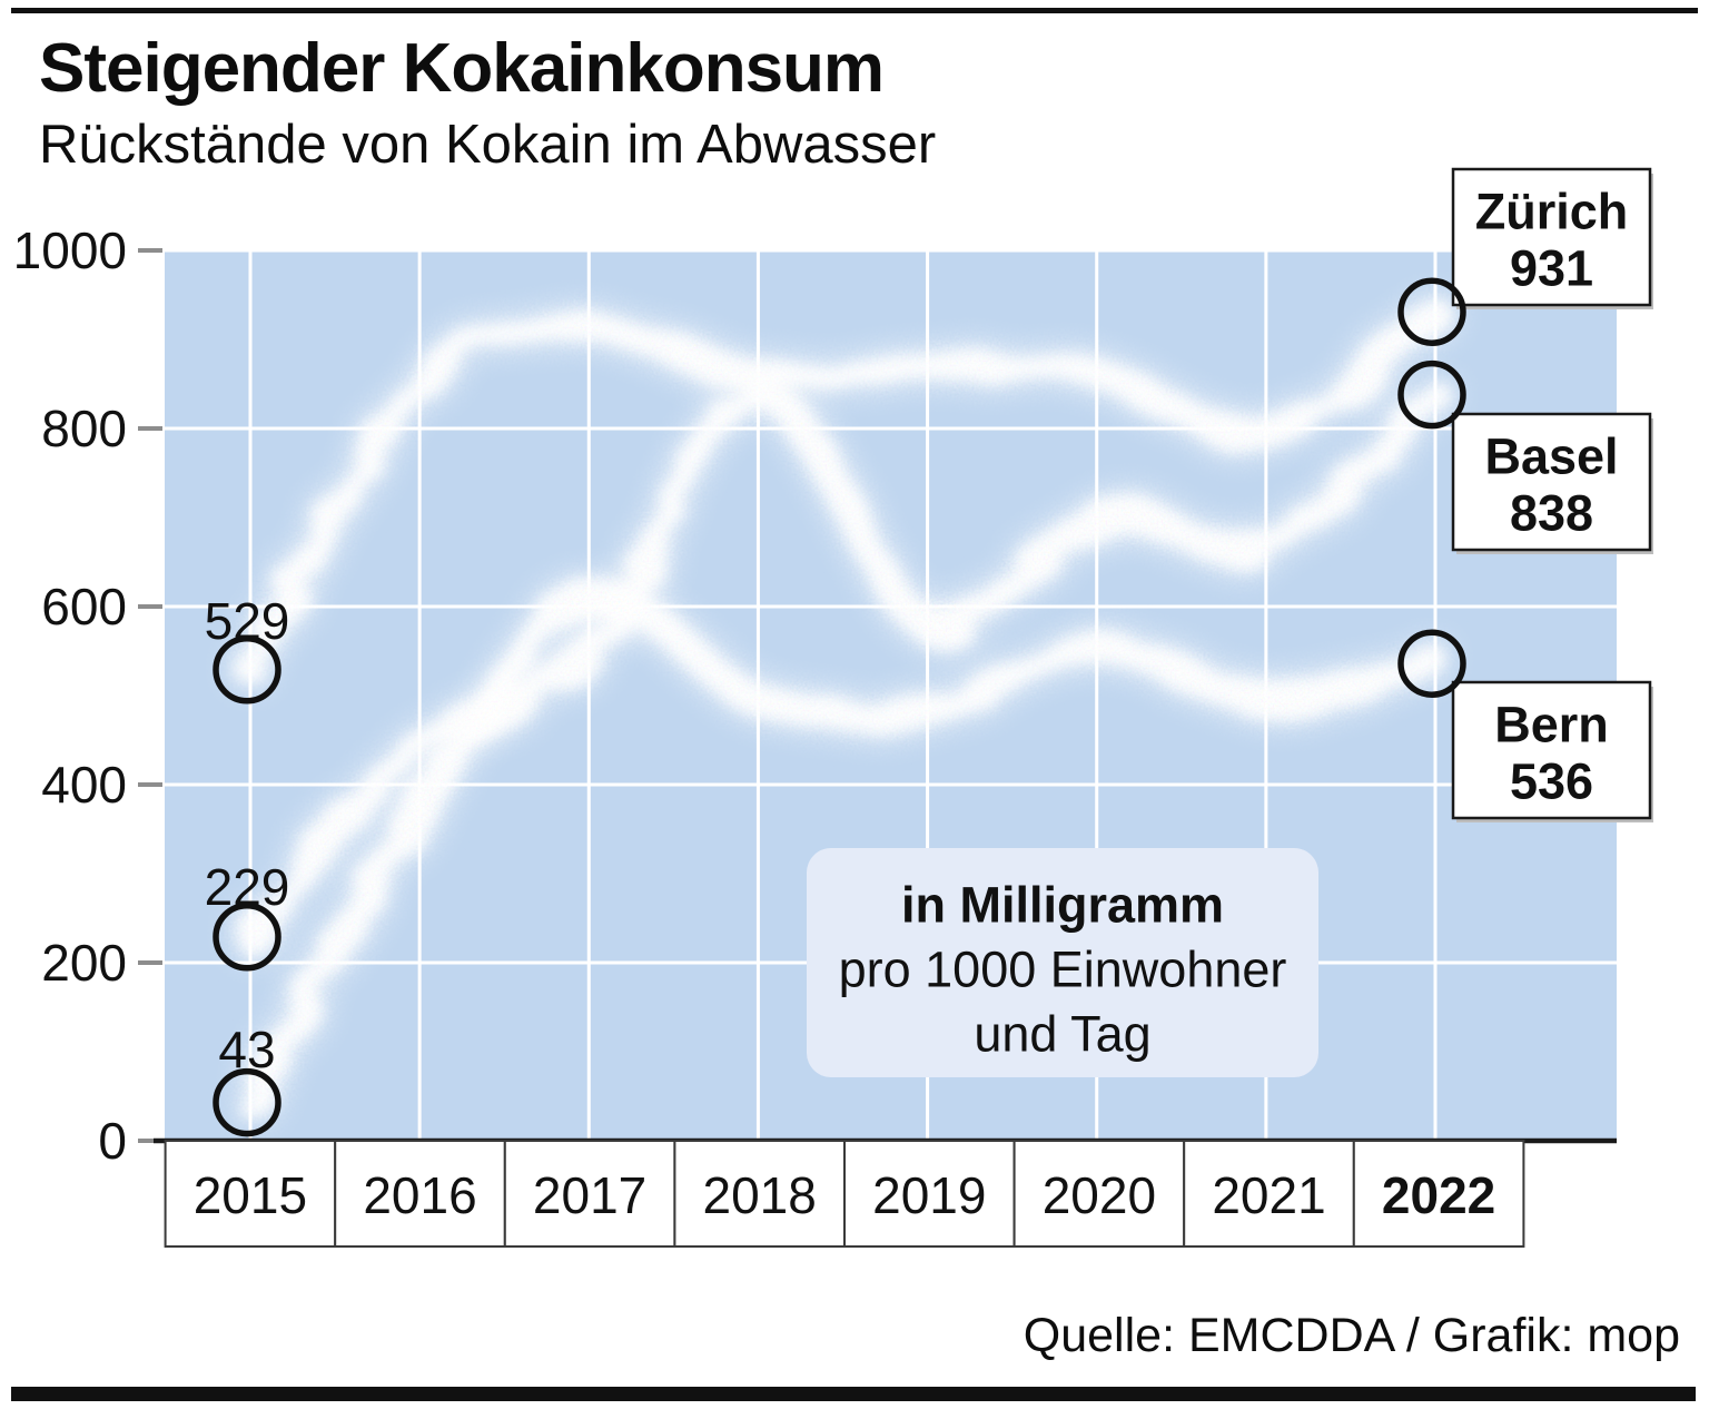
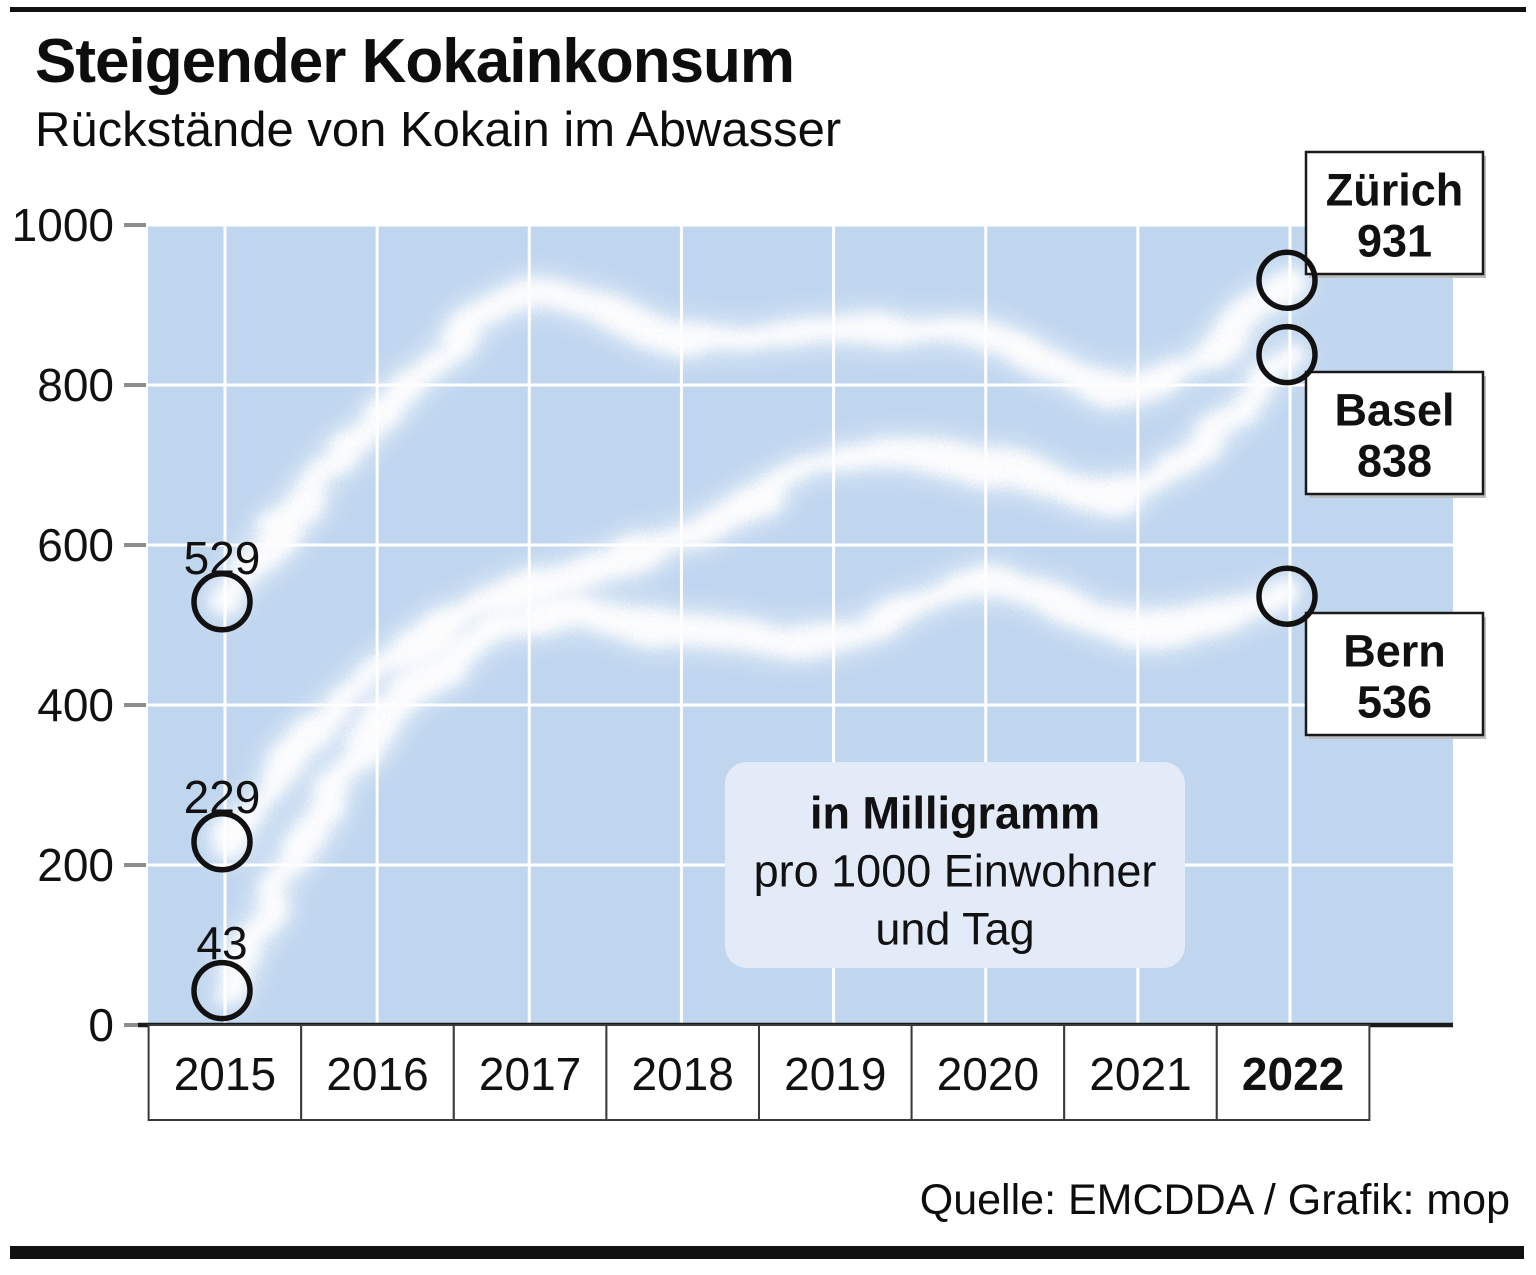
Zürich/2016: 850 -> 760
Bern/2017: 610 -> 500
Basel/2018: 840 -> 600
Basel/2019: 580 -> 710
